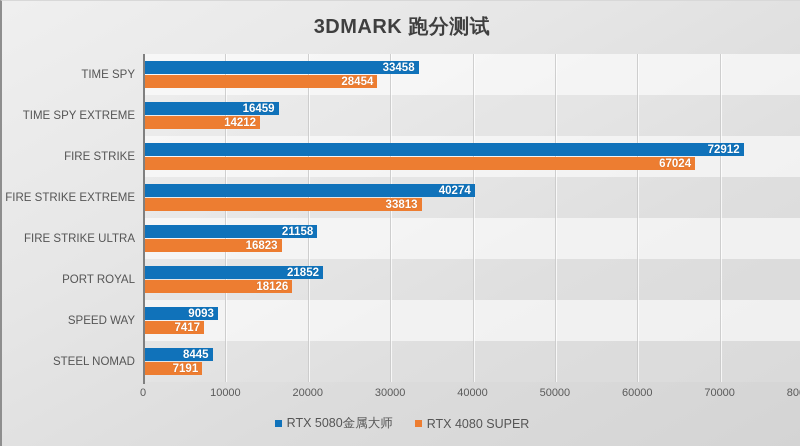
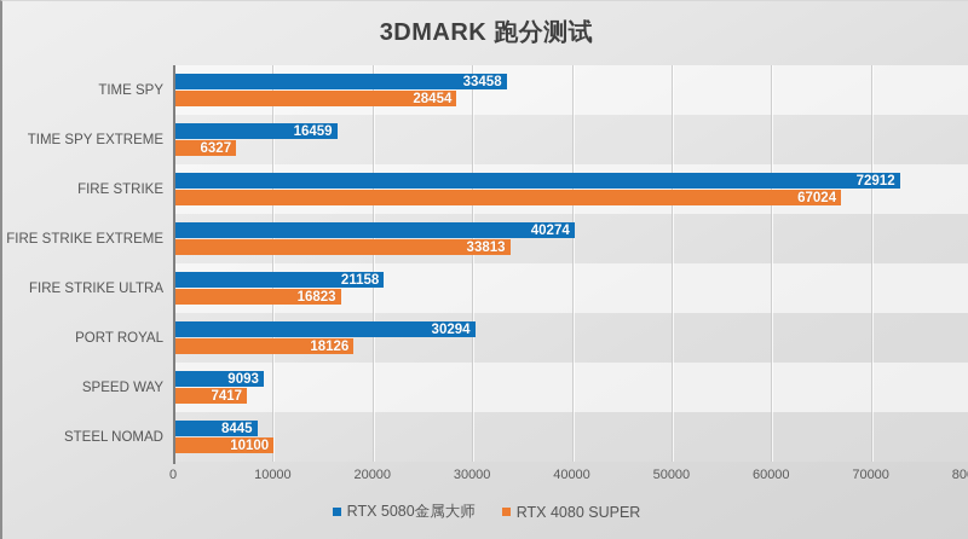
RTX 4080 SUPER/TIME SPY EXTREME: 14212 -> 6327
RTX 5080金属大师/PORT ROYAL: 21852 -> 30294
RTX 4080 SUPER/STEEL NOMAD: 7191 -> 10100
